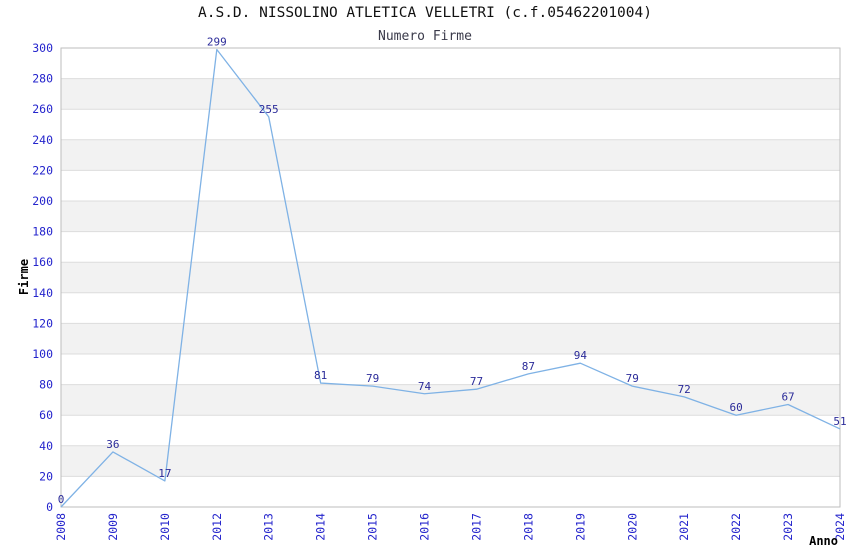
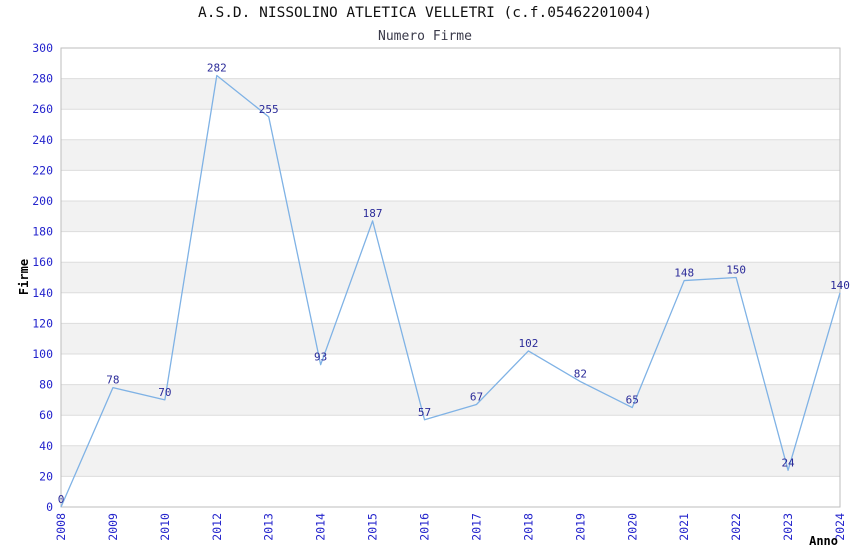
2009: 36 -> 78
2010: 17 -> 70
2012: 299 -> 282
2014: 81 -> 93
2015: 79 -> 187
2016: 74 -> 57
2017: 77 -> 67
2018: 87 -> 102
2019: 94 -> 82
2020: 79 -> 65
2021: 72 -> 148
2022: 60 -> 150
2023: 67 -> 24
2024: 51 -> 140
